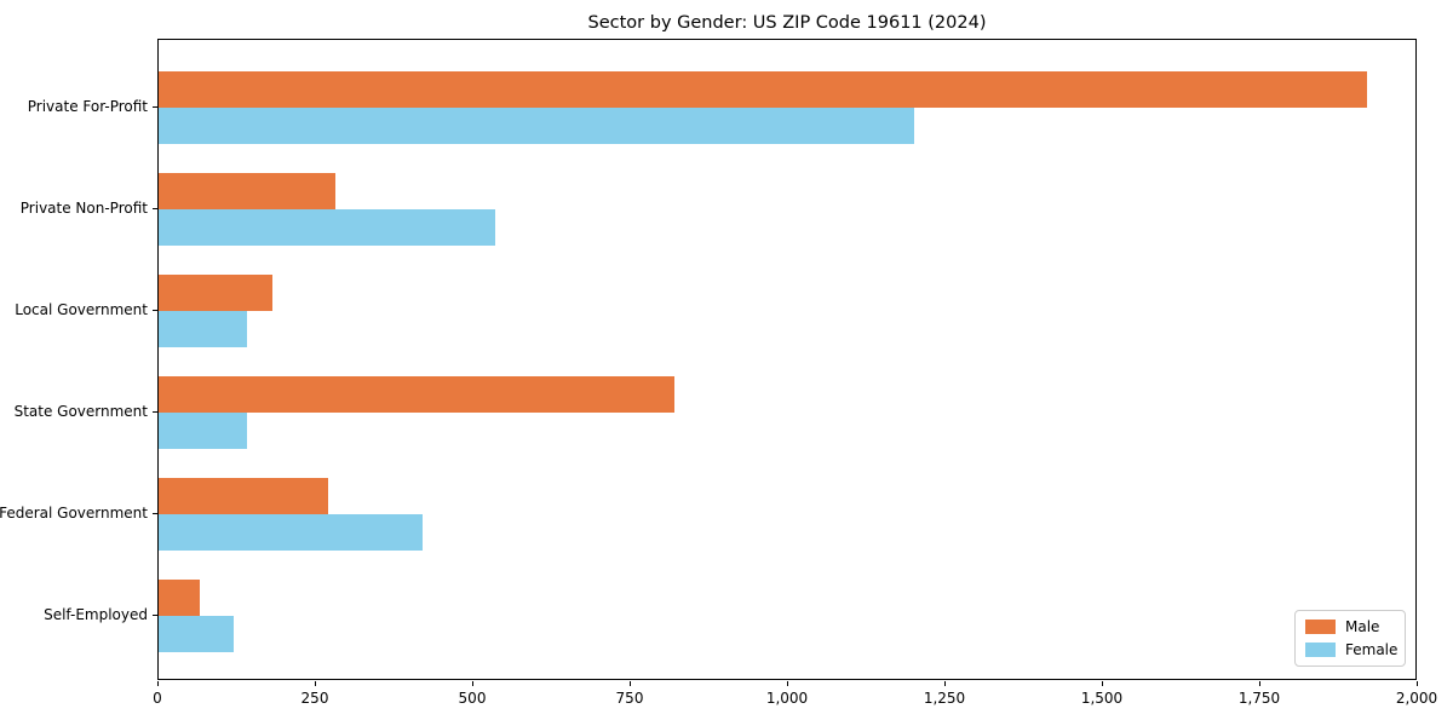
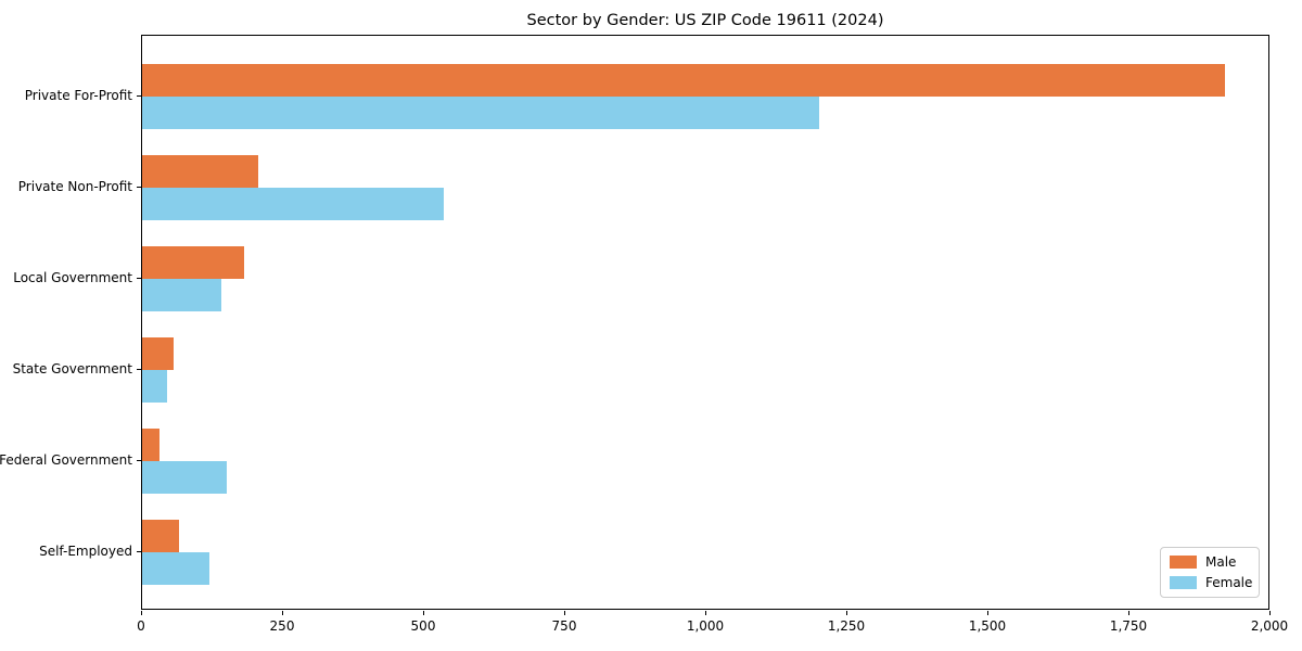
Male/Private Non-Profit: 280 -> 200
Male/State Government: 820 -> 60
Female/State Government: 140 -> 40
Male/Federal Government: 270 -> 30
Female/Federal Government: 420 -> 150
